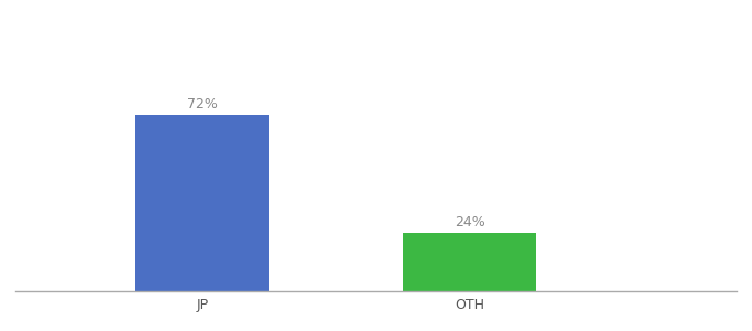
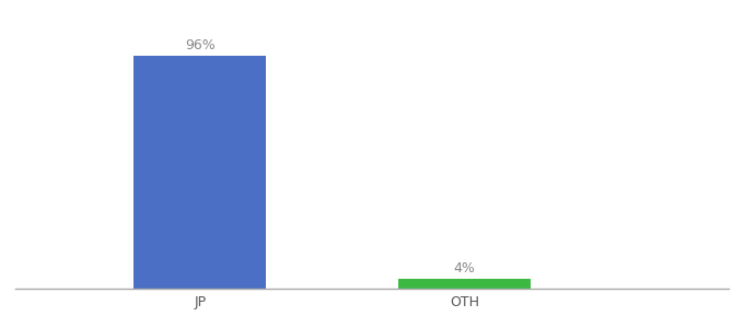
JP: 72% -> 96%
OTH: 24% -> 4%
